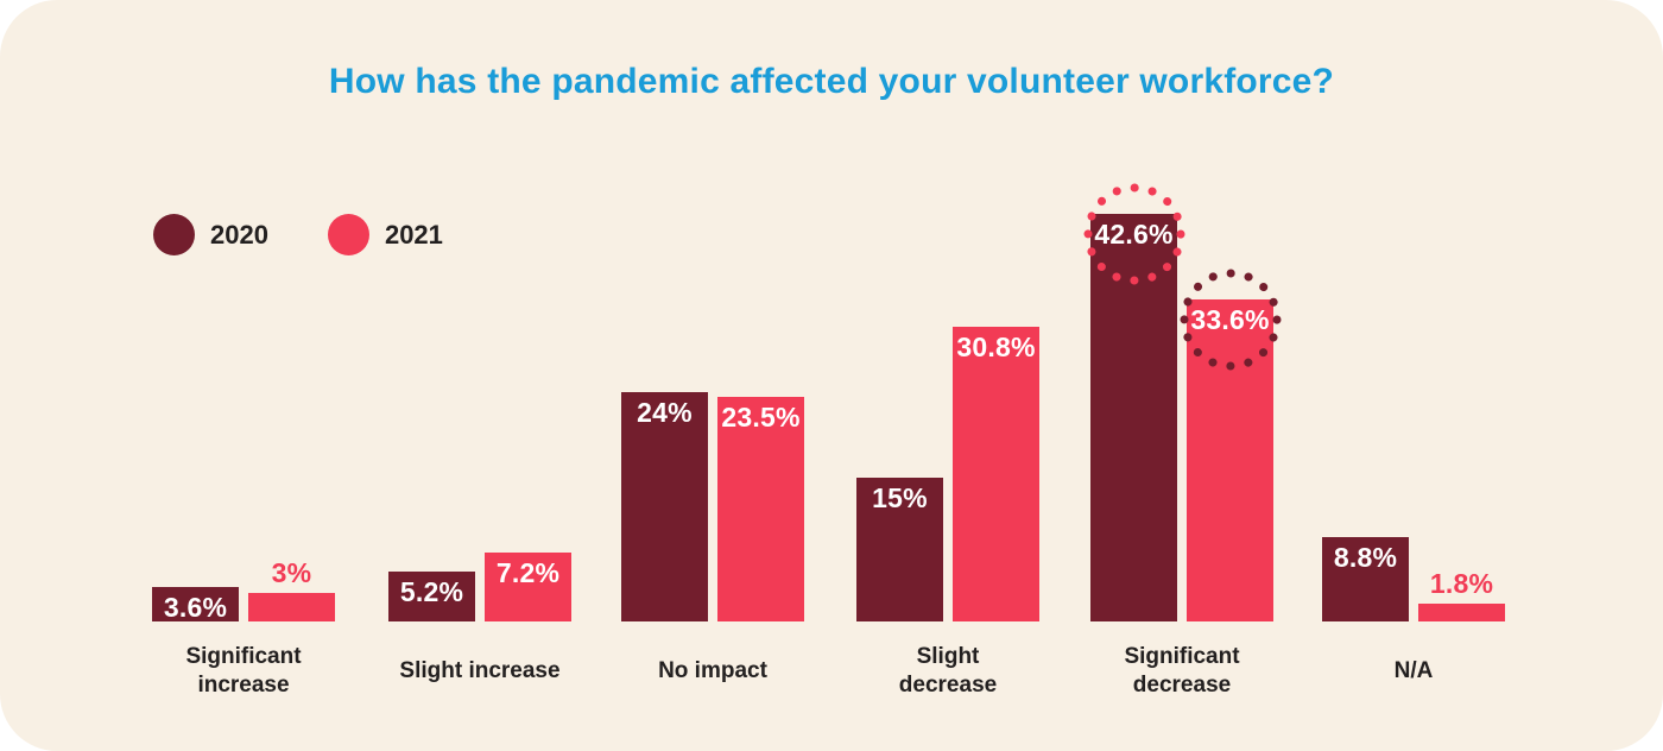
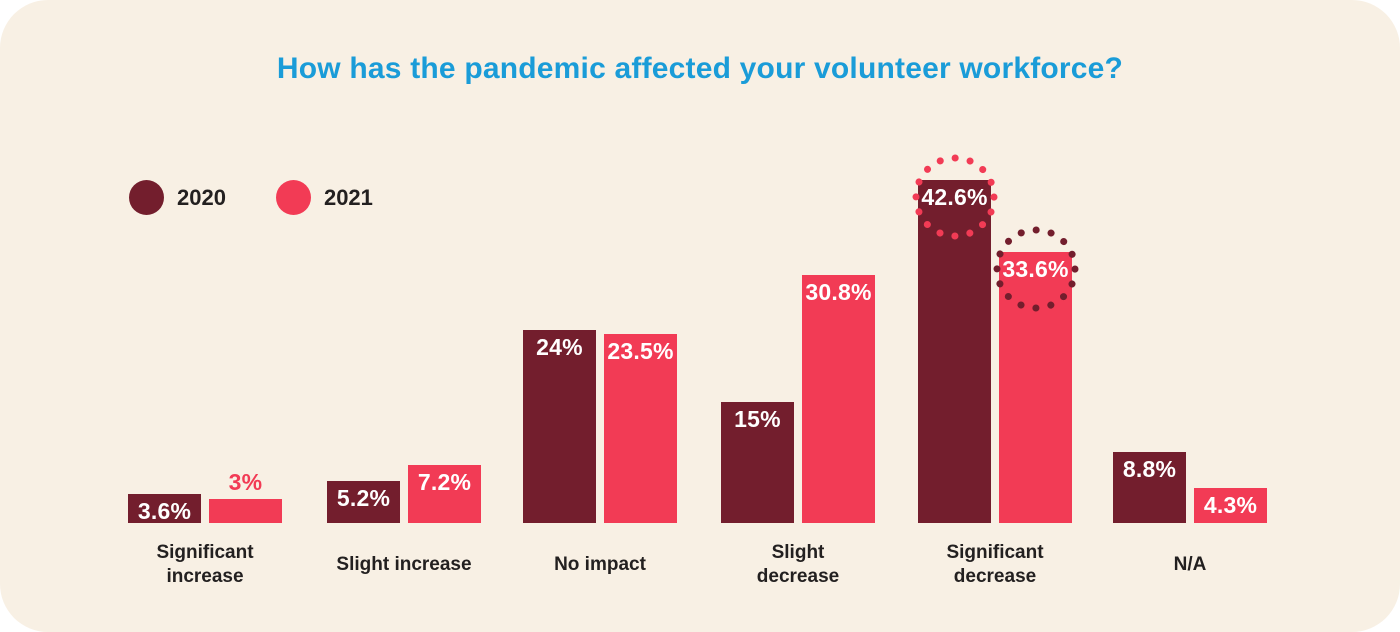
2021/N/A: 1.8% -> 4.3%
